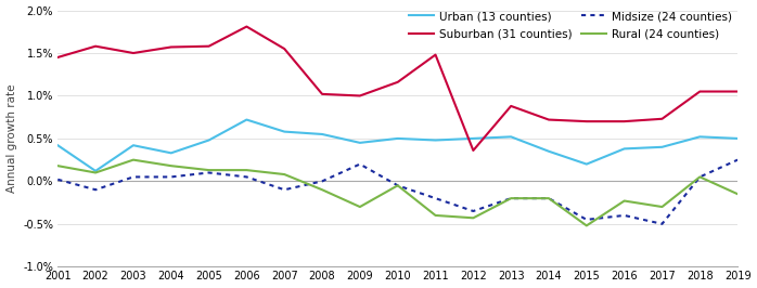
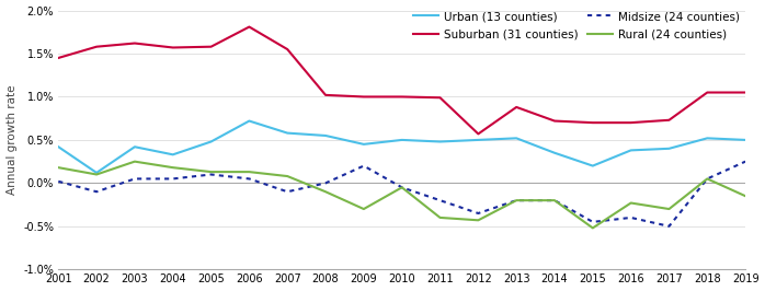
Suburban (31 counties)/2003: 1.50% -> 1.62%
Suburban (31 counties)/2010: 1.16% -> 1.00%
Suburban (31 counties)/2011: 1.48% -> 0.99%
Suburban (31 counties)/2012: 0.36% -> 0.57%
